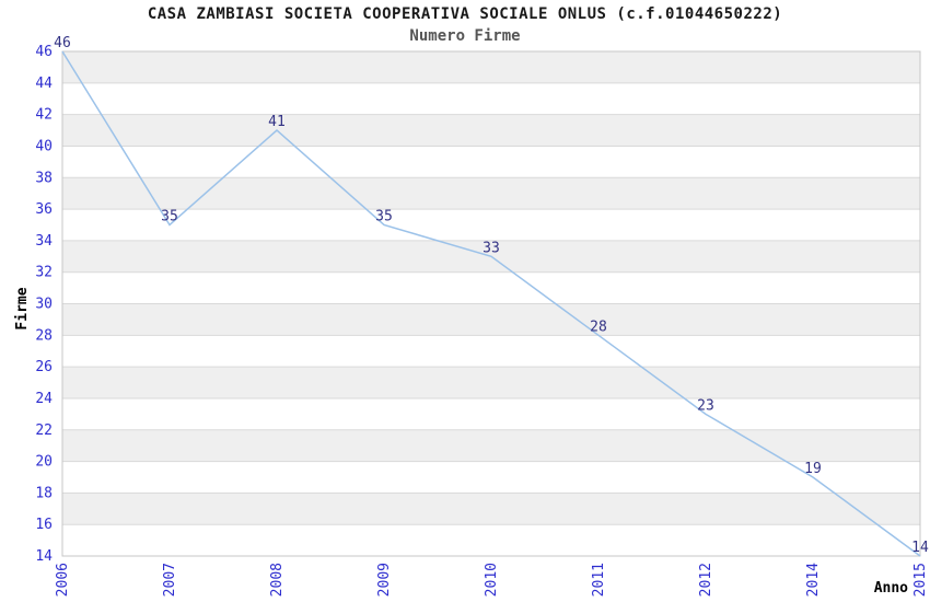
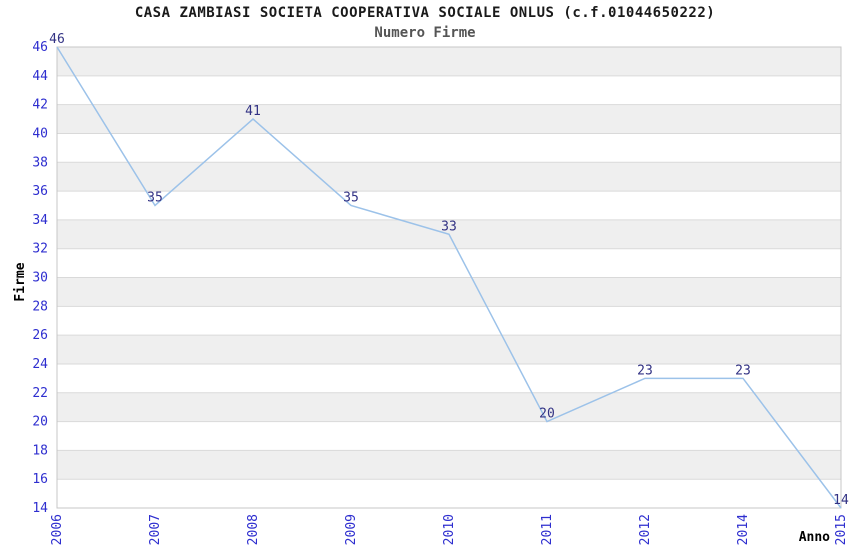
2011: 28 -> 20
2014: 19 -> 23
